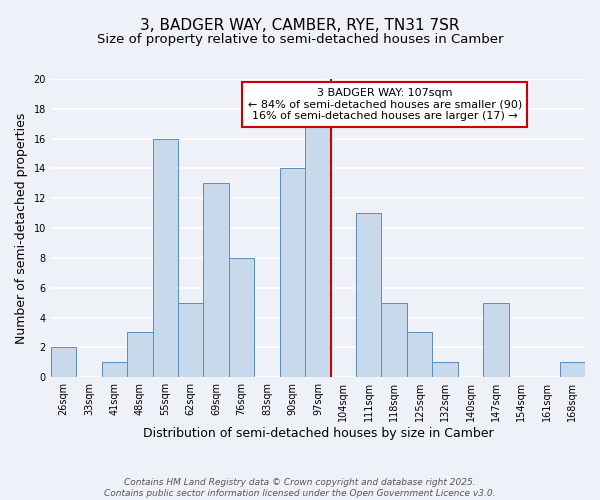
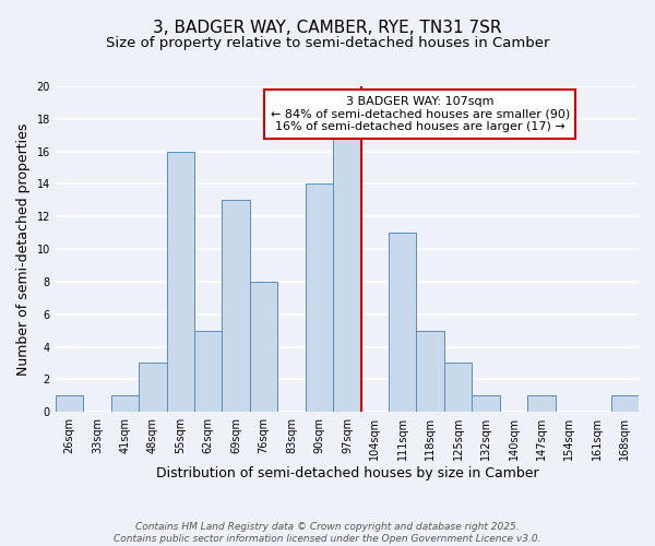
26sqm: 2 -> 1
147sqm: 5 -> 1
